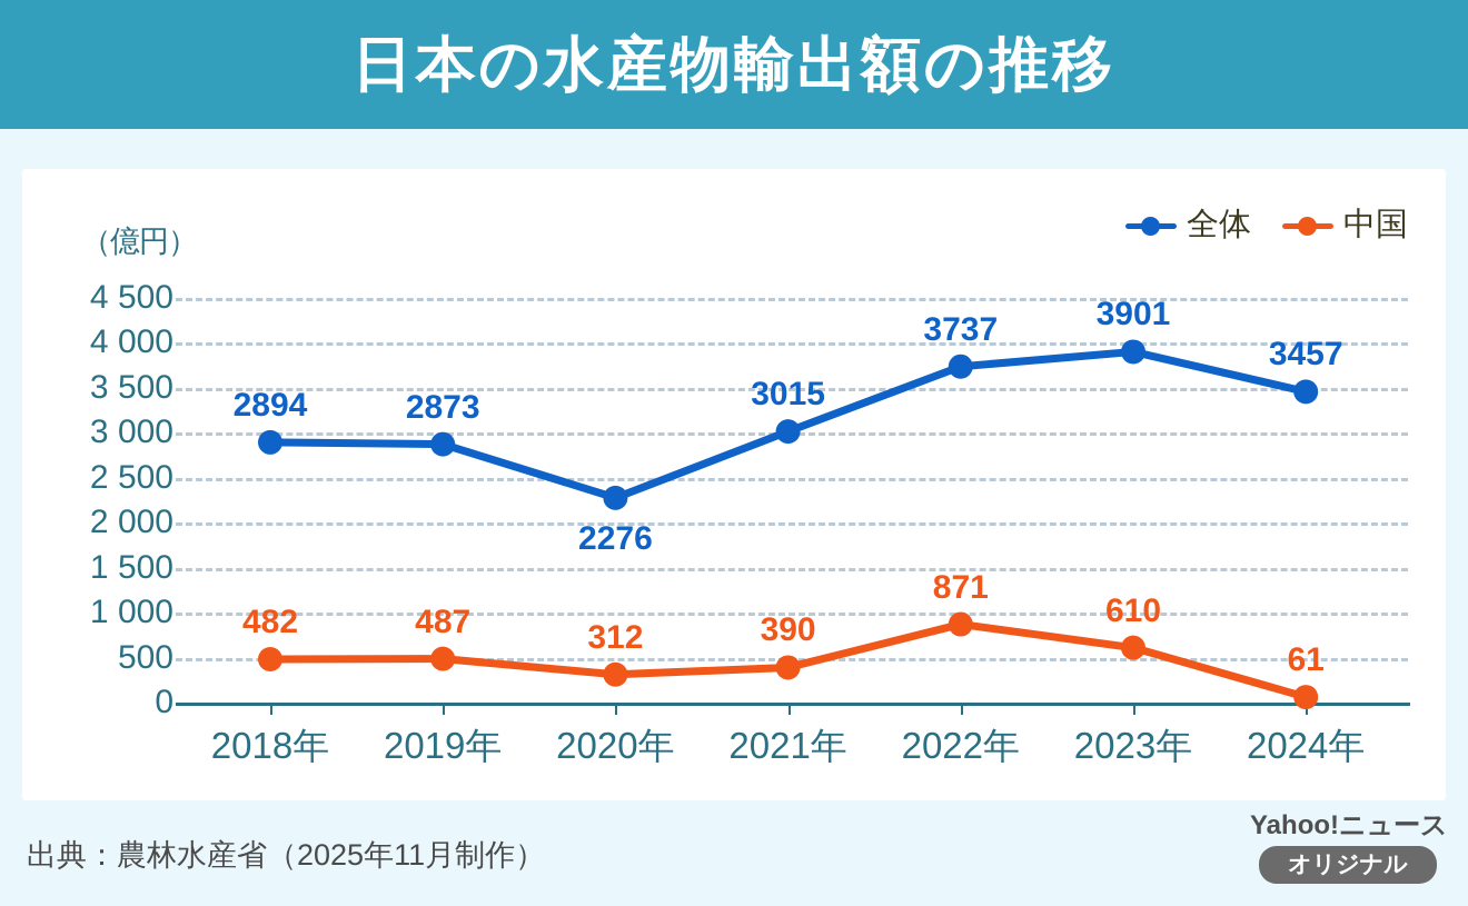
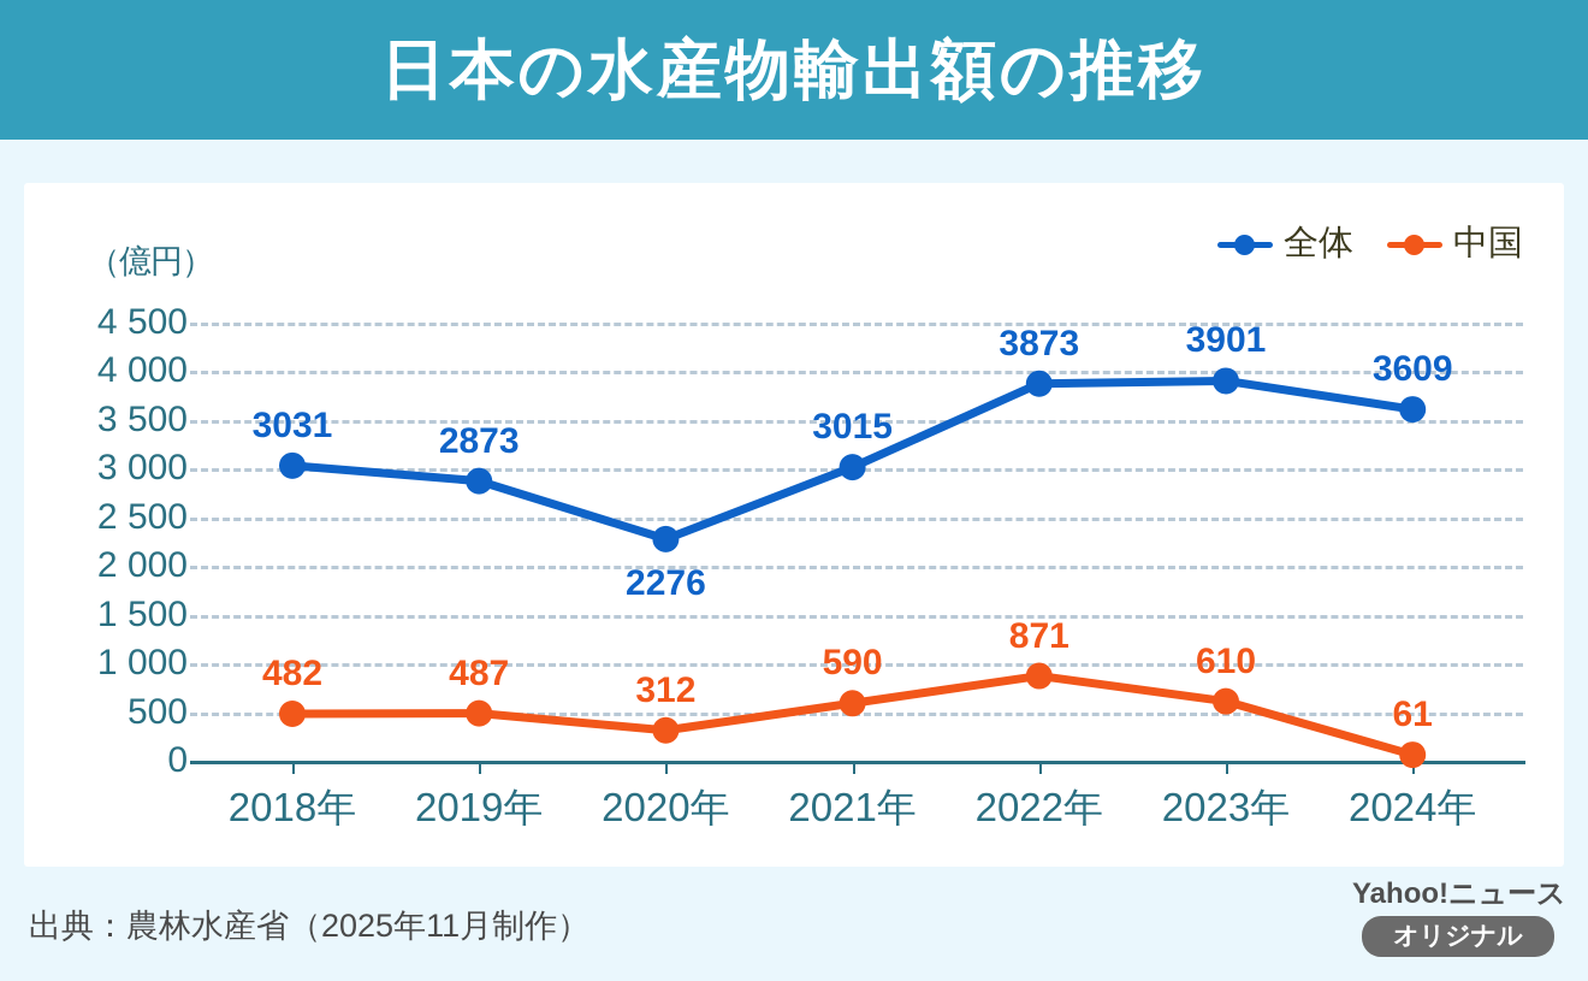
全体/2018年: 2894 -> 3031
中国/2021年: 390 -> 590
全体/2022年: 3737 -> 3873
全体/2024年: 3457 -> 3609
